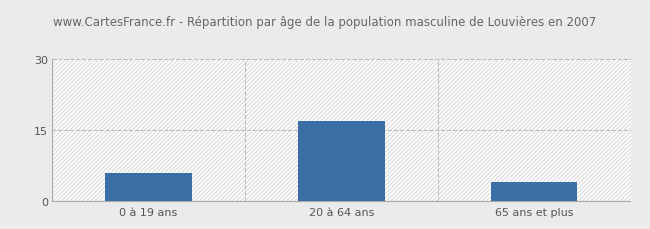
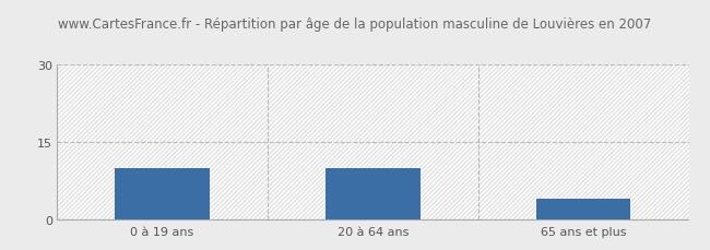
0 à 19 ans: 6 -> 10
20 à 64 ans: 17 -> 10
